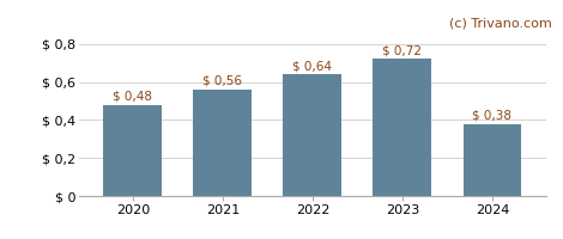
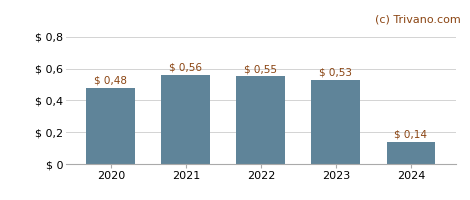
2022: 0,64 -> 0,55
2023: 0,72 -> 0,53
2024: 0,38 -> 0,14
